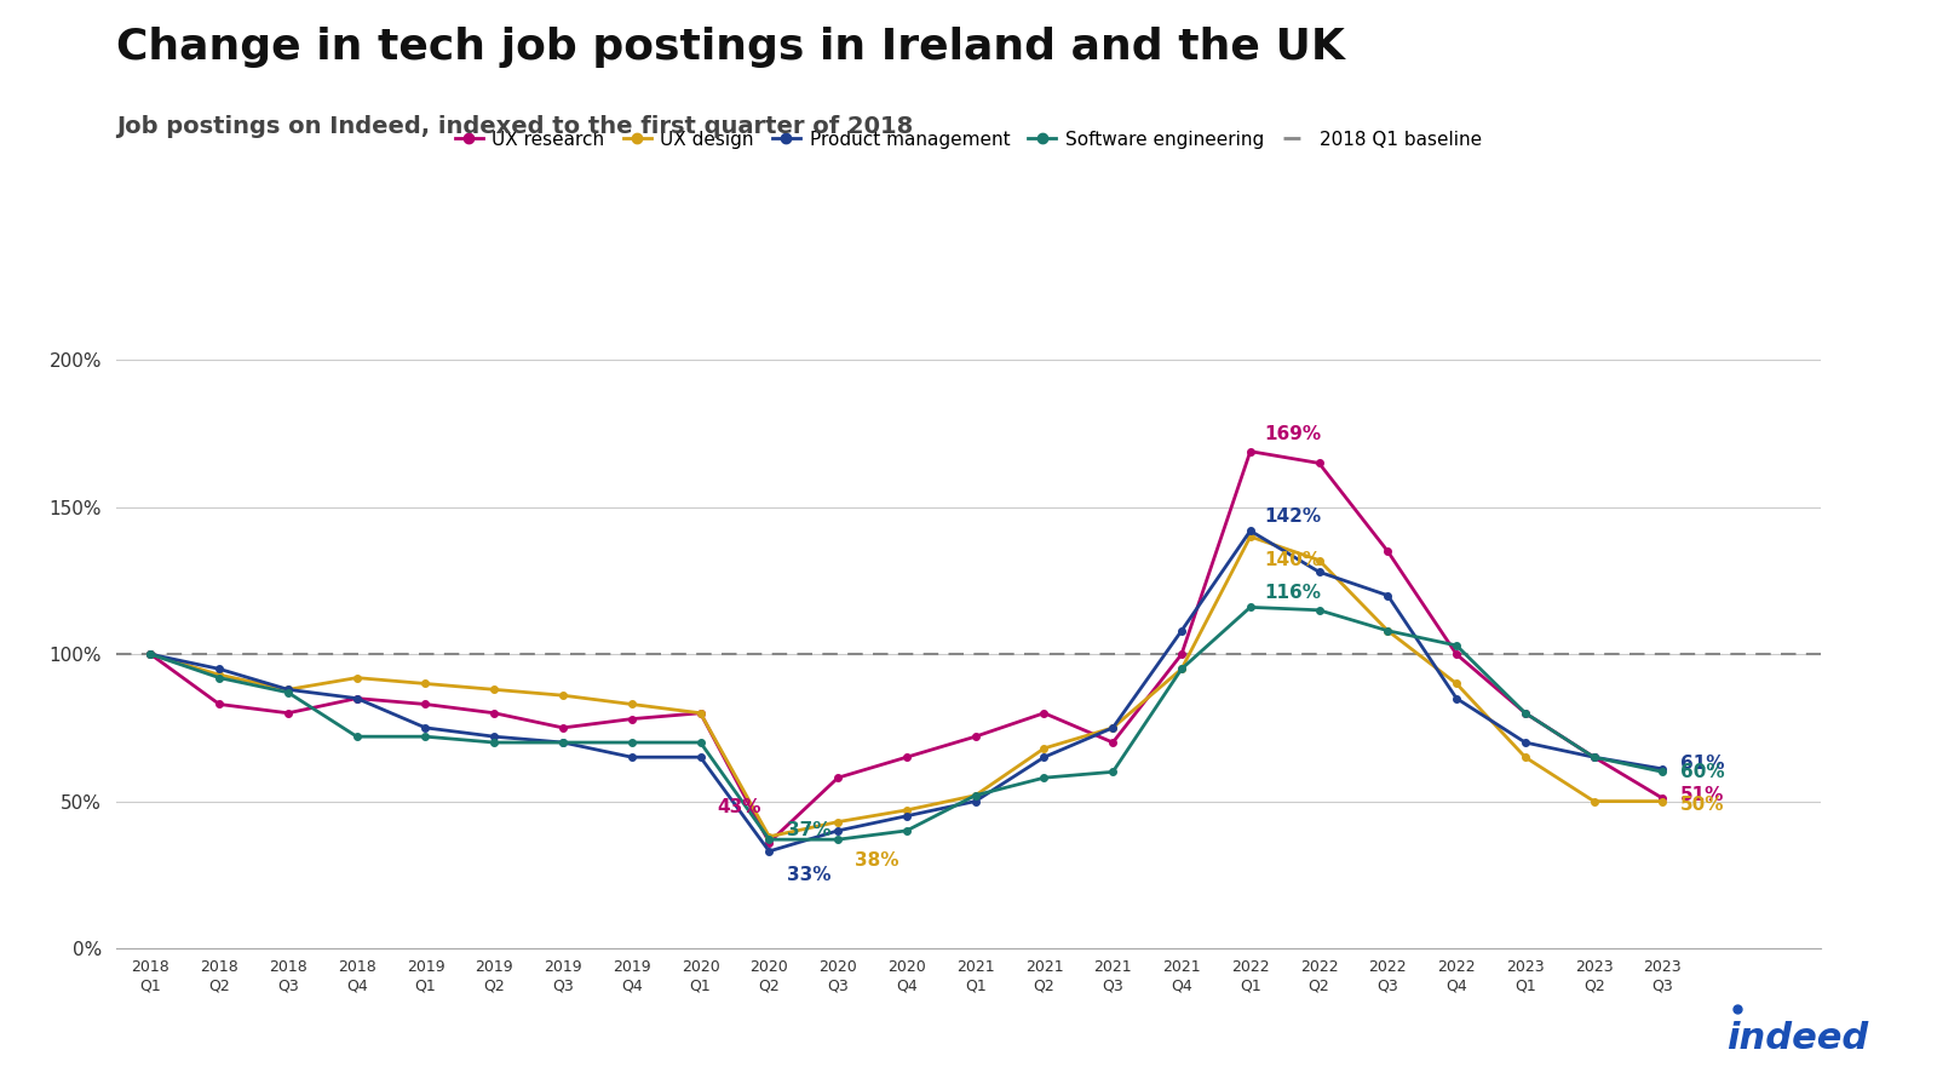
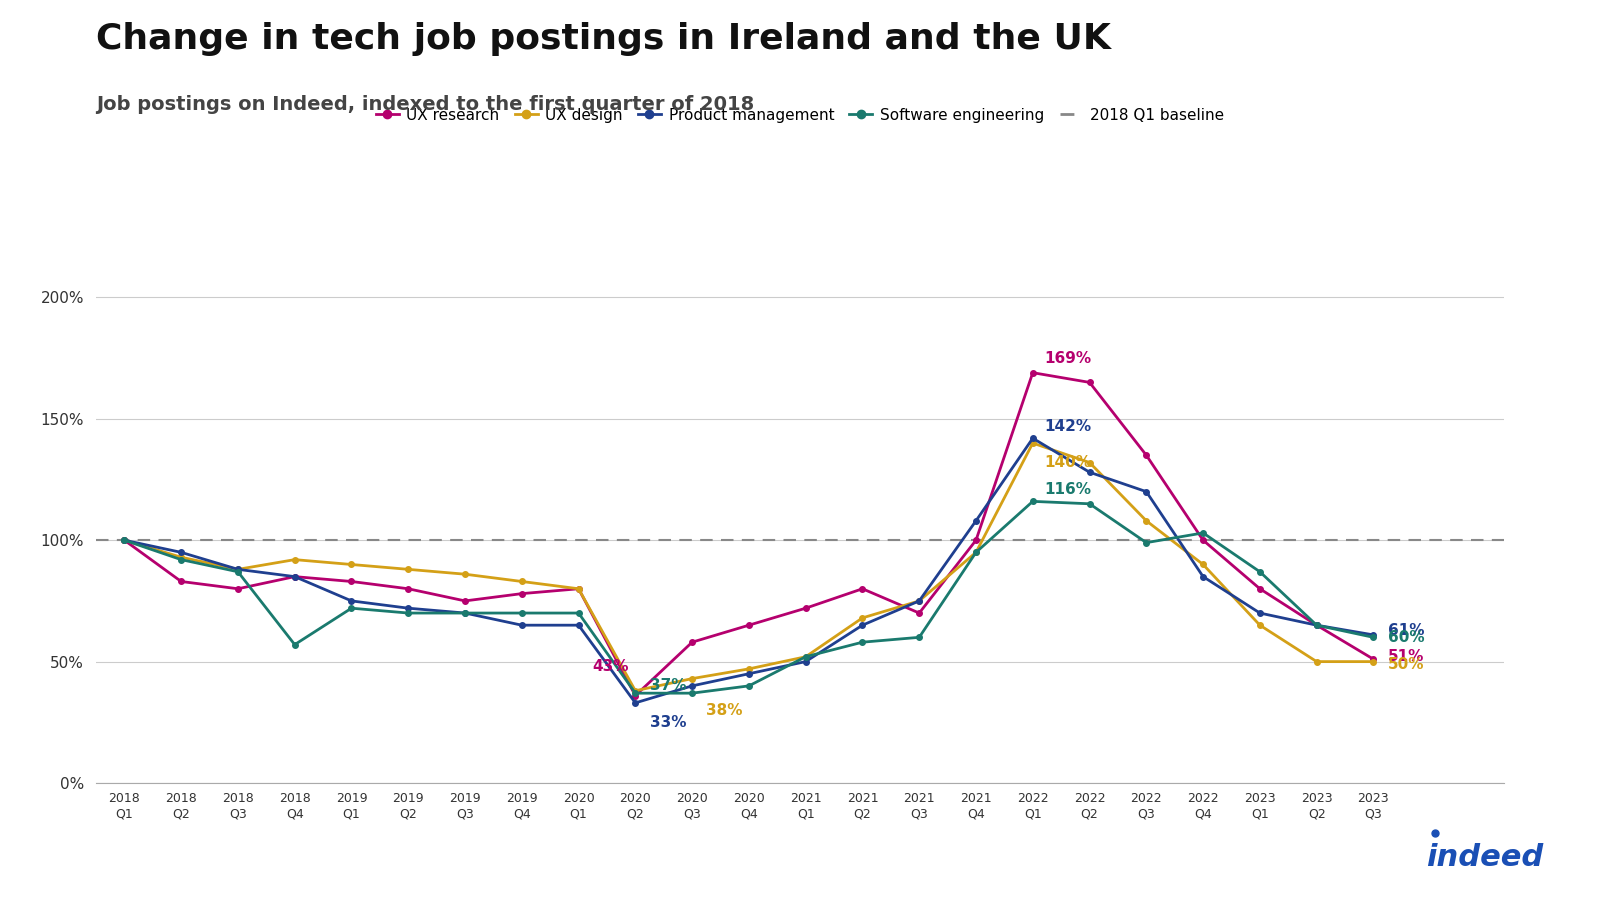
Software engineering/2018 Q4: 72% -> 57%
Software engineering/2022 Q3: 108% -> 99%
Software engineering/2023 Q1: 80% -> 87%
